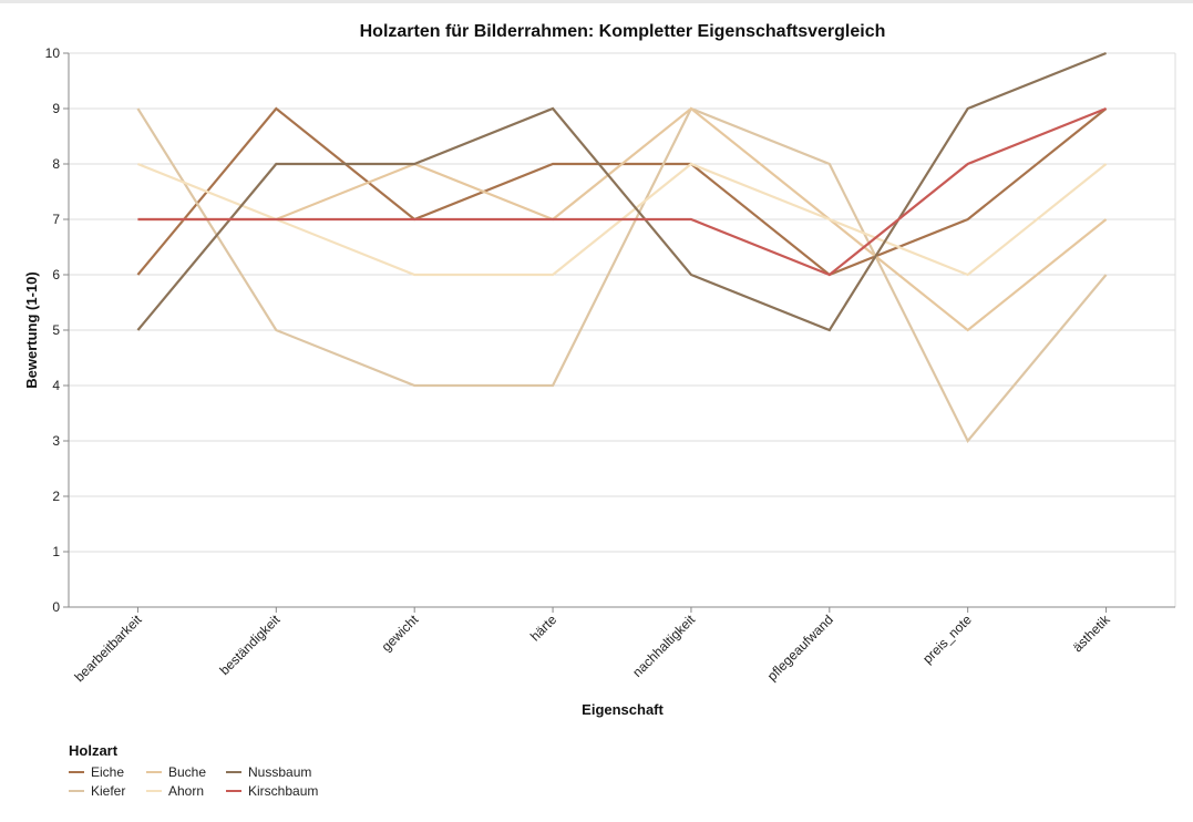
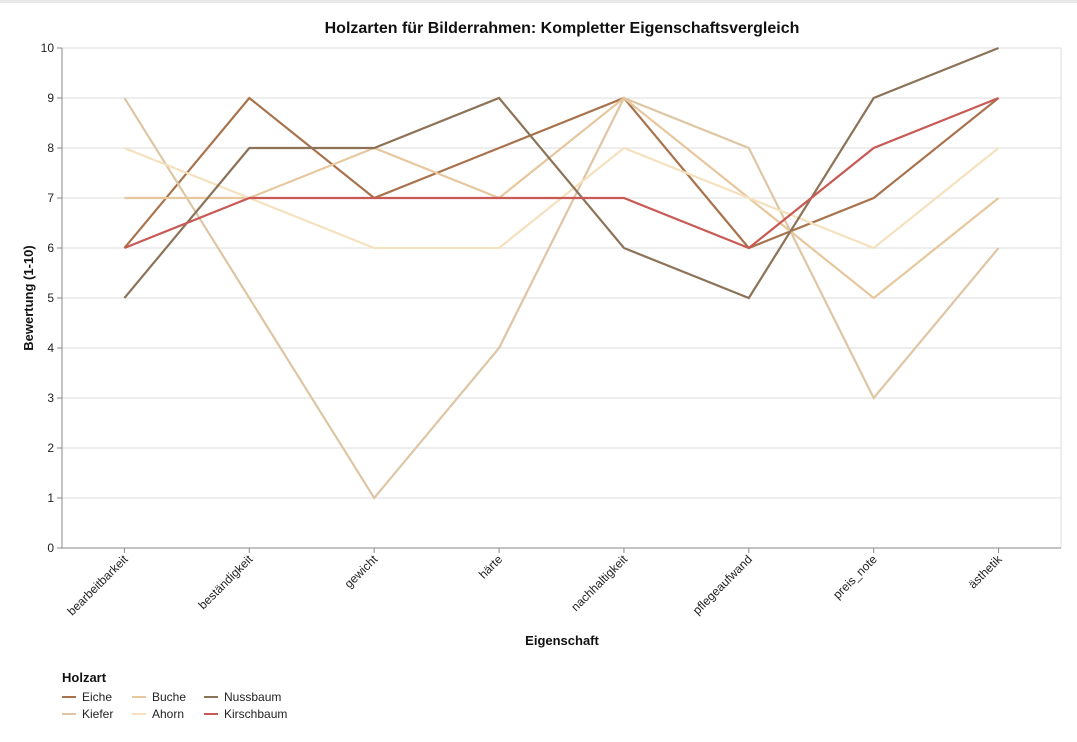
Kirschbaum/bearbeitbarkeit: 7 -> 6
Kiefer/gewicht: 4 -> 1
Eiche/nachhaltigkeit: 8 -> 9
